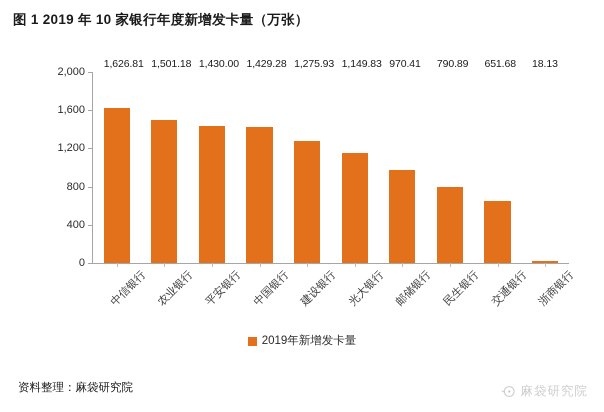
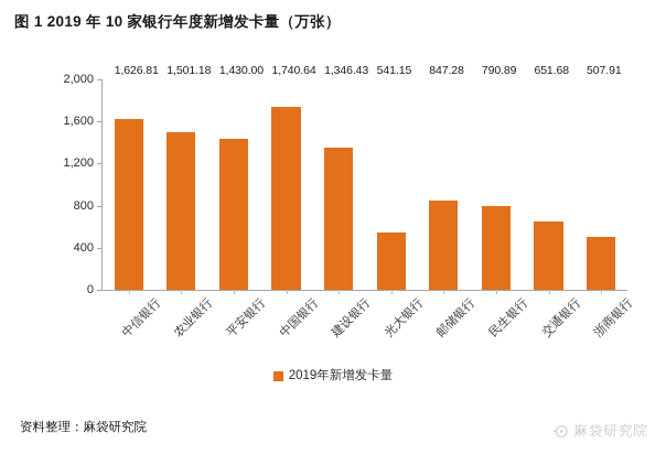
中国银行: 1,429.28 -> 1,740.64
建设银行: 1,275.93 -> 1,346.43
光大银行: 1,149.83 -> 541.15
邮储银行: 970.41 -> 847.28
浙商银行: 18.13 -> 507.91
